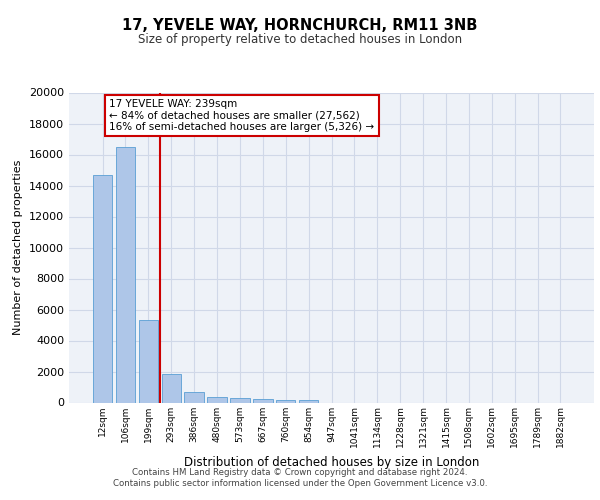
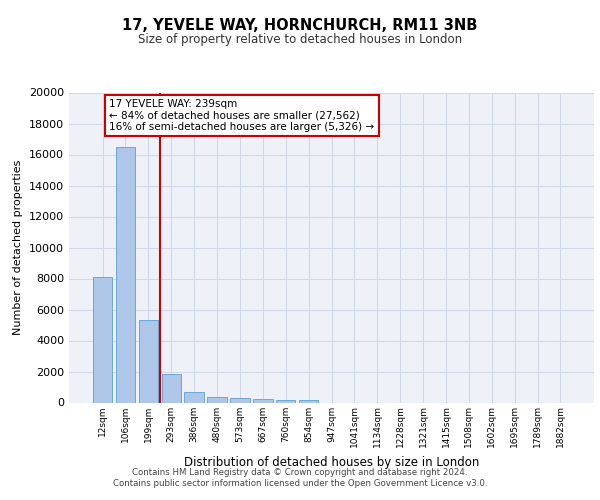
12sqm: 14700 -> 8100
